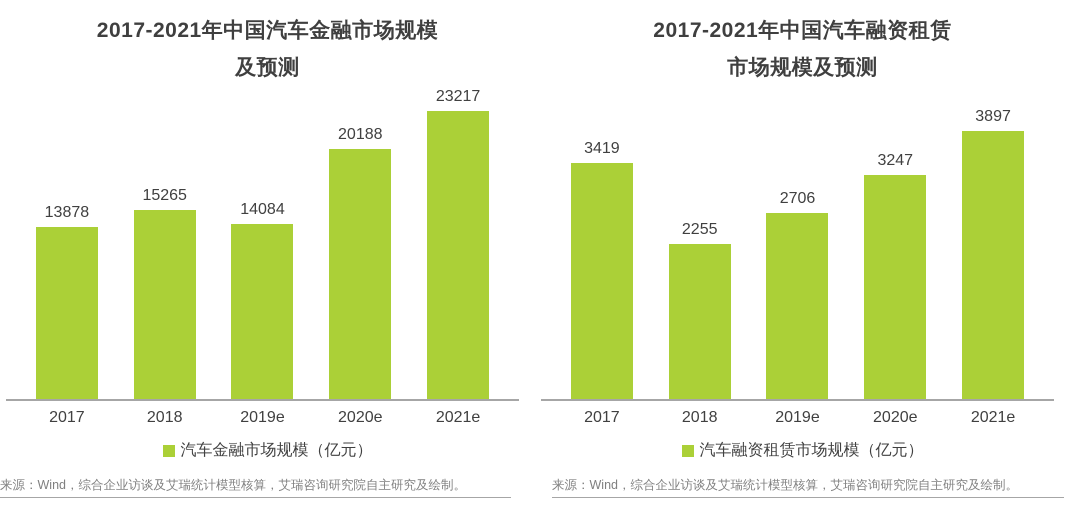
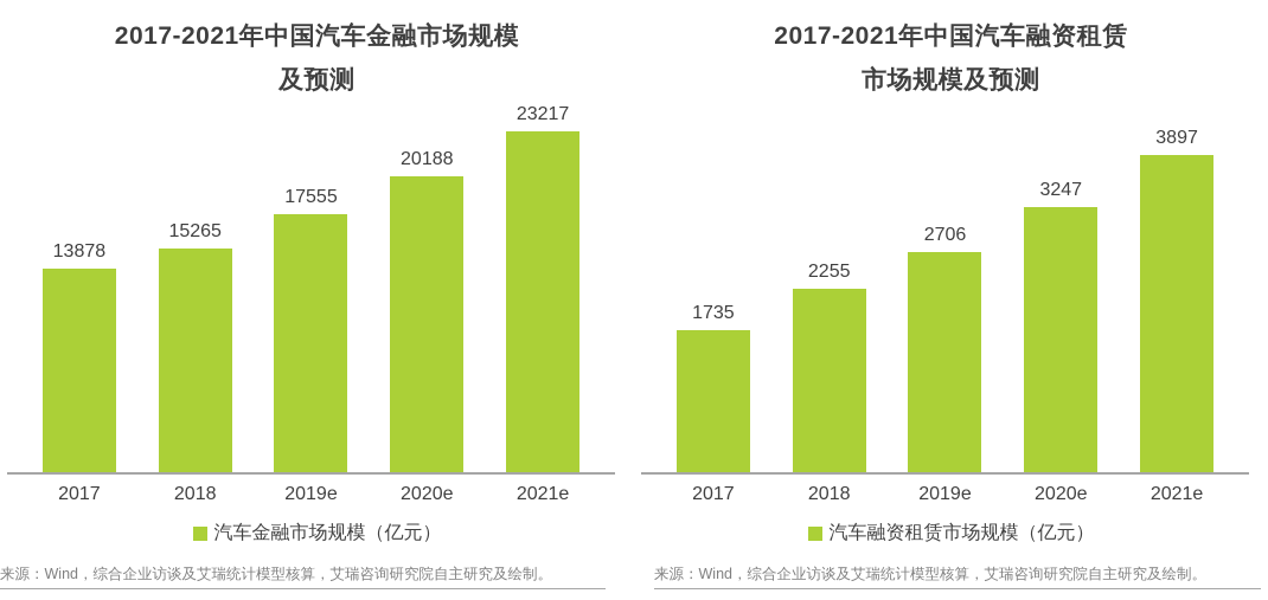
2017-2021年中国汽车金融市场规模及预测/2019e: 14084 -> 17555
2017-2021年中国汽车融资租赁市场规模及预测/2017: 3419 -> 1735
